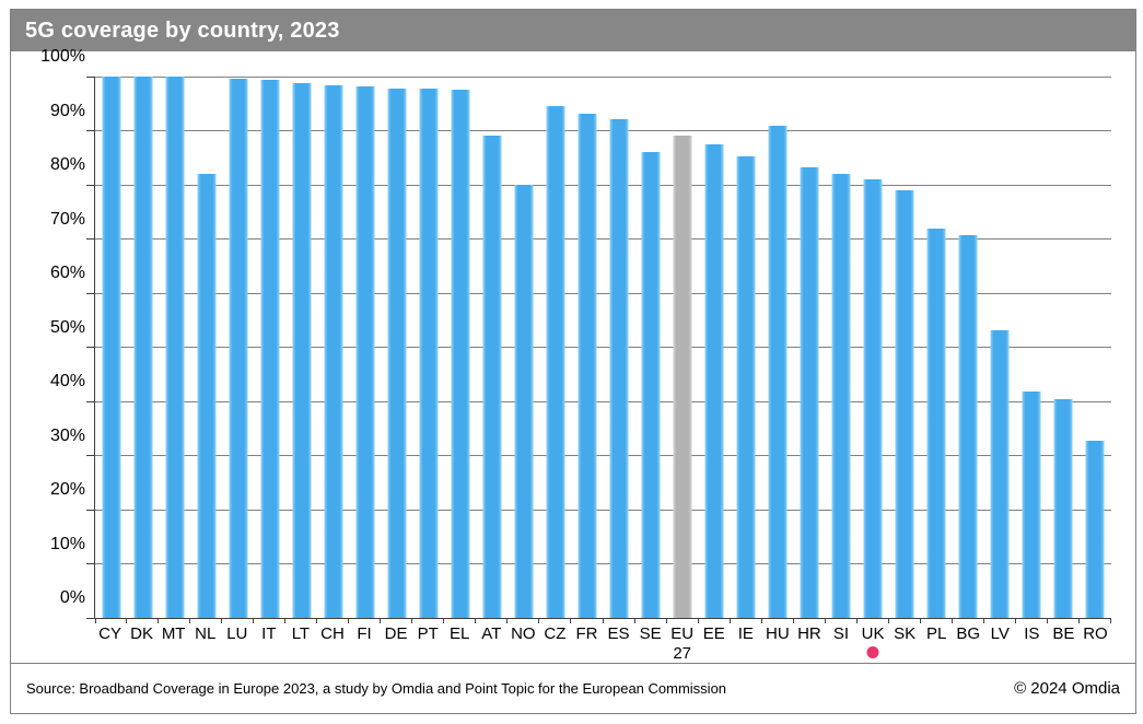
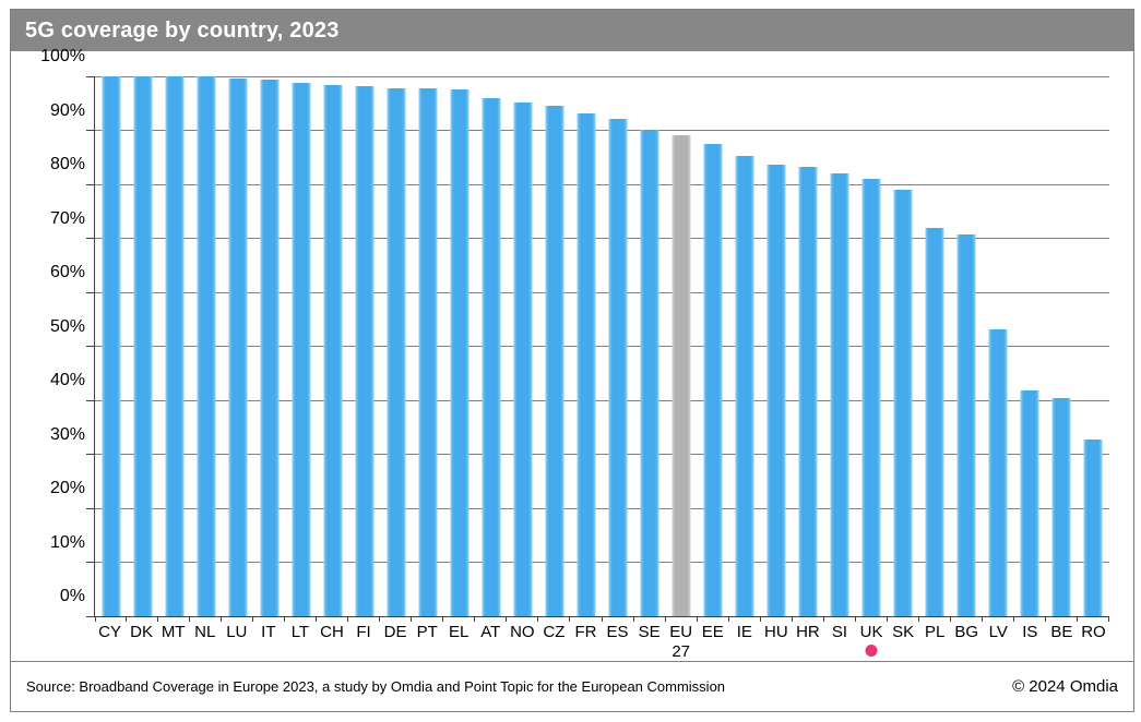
NL: 82% -> 100%
AT: 89% -> 96%
NO: 80% -> 95%
SE: 86% -> 90%
HU: 91% -> 84%
